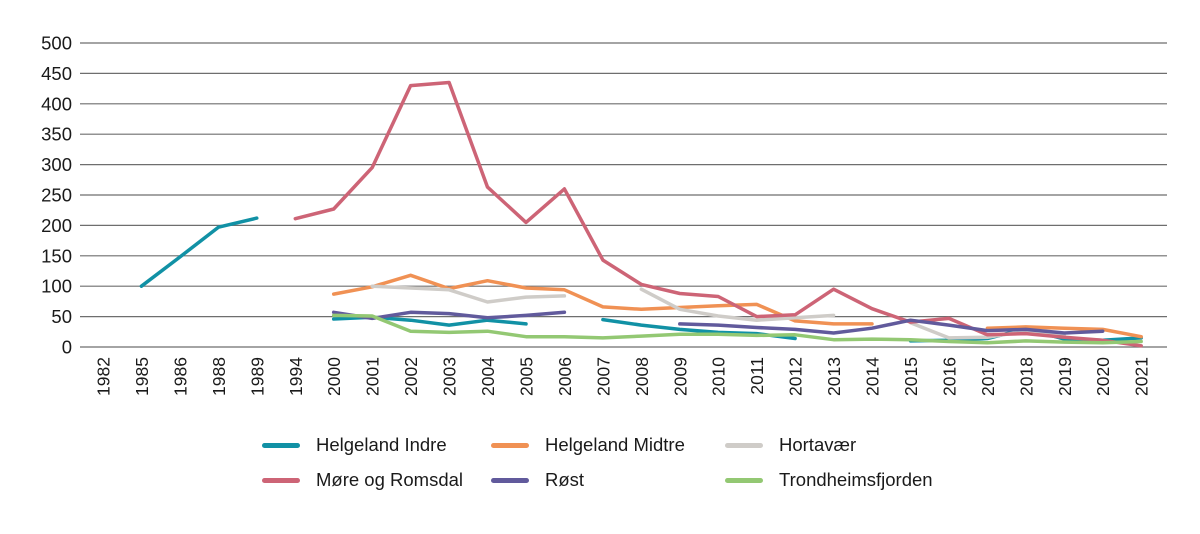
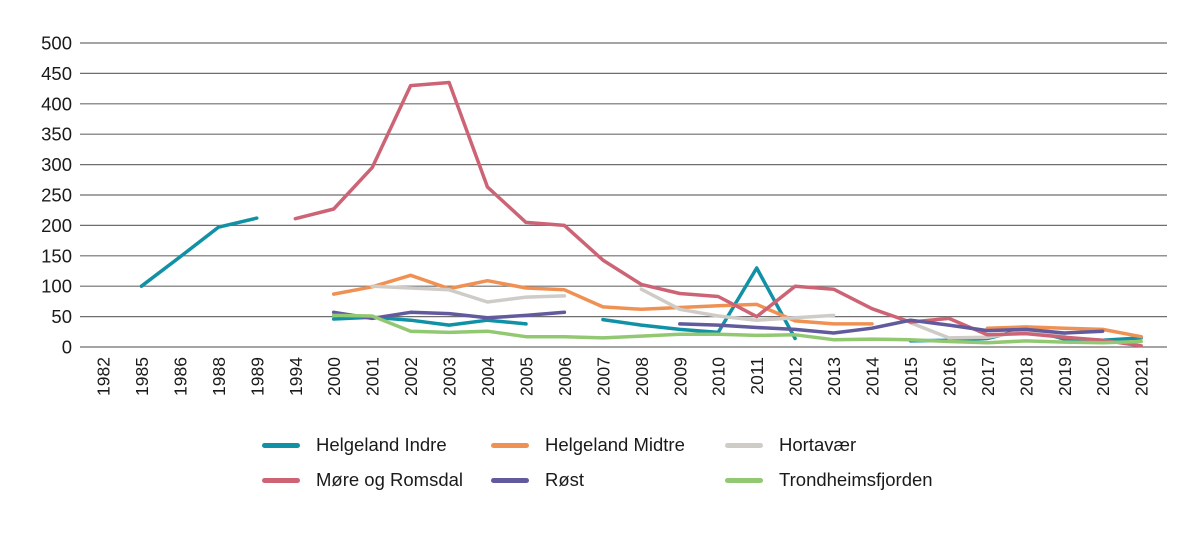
Møre og Romsdal/2006: 260 -> 200
Helgeland Indre/2011: 20 -> 130
Møre og Romsdal/2012: 50 -> 100
